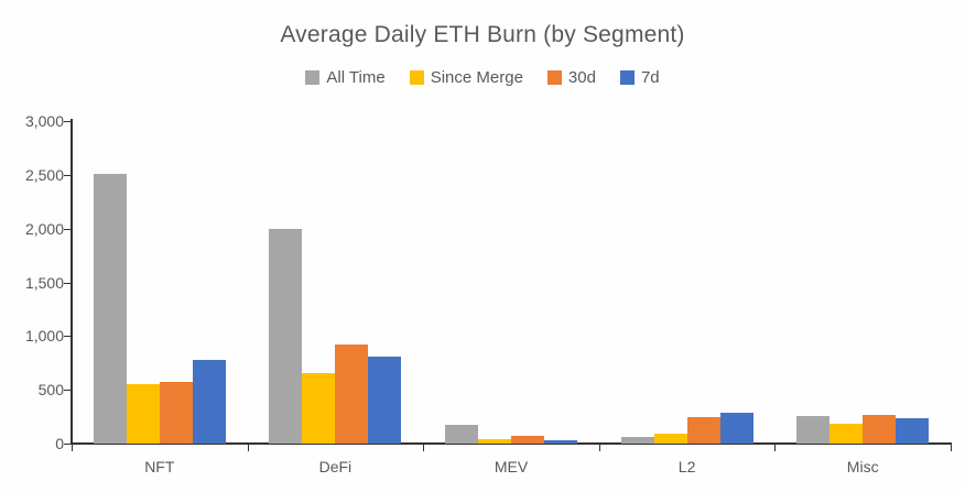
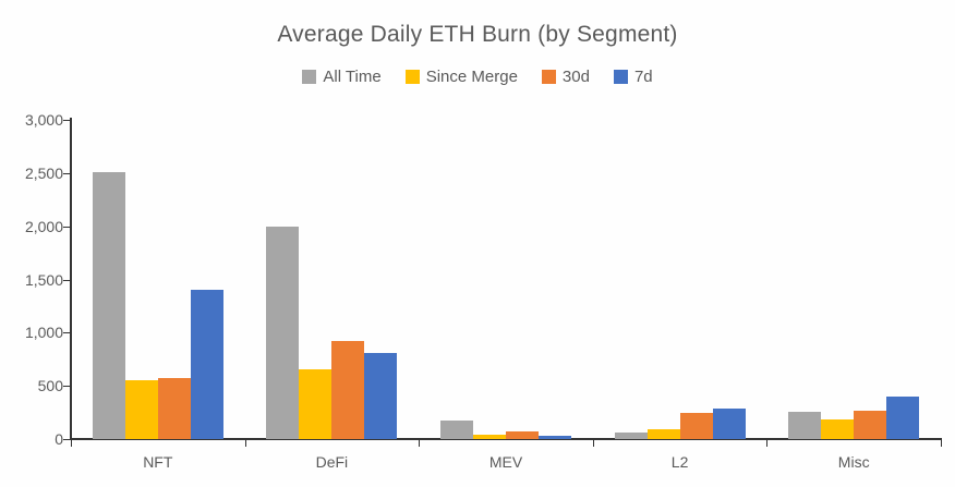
7d/NFT: 800 -> 1400
7d/Misc: 200 -> 400
